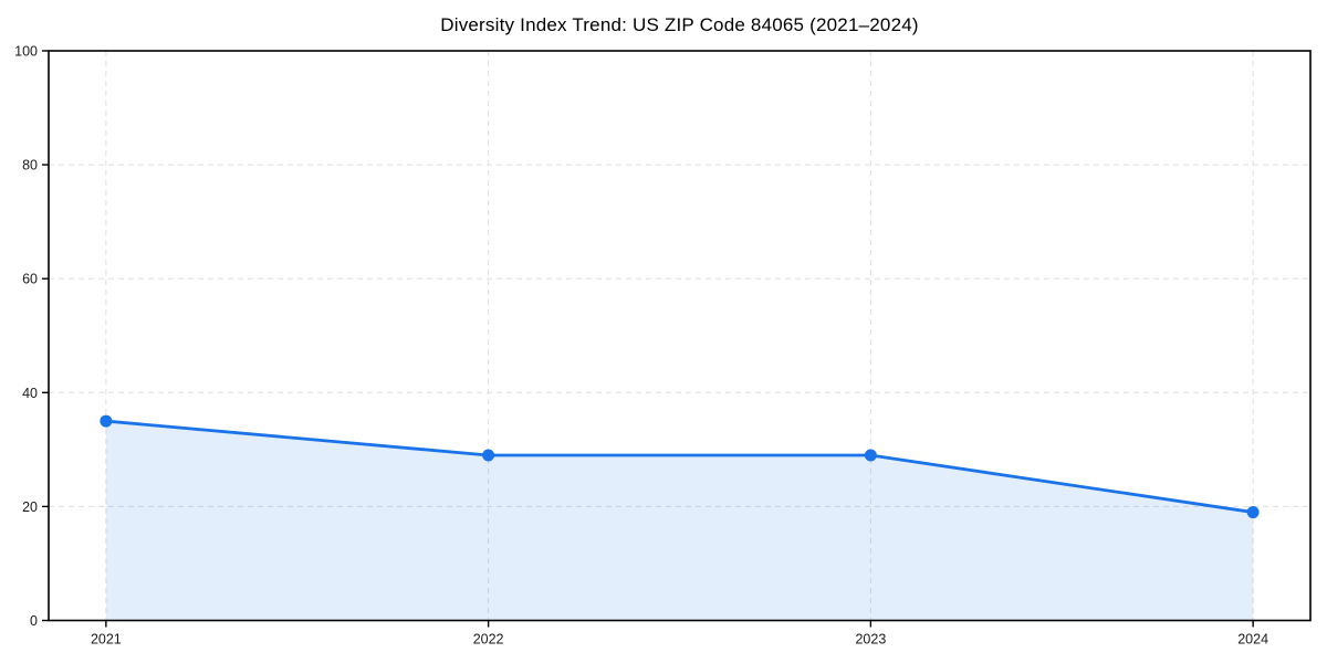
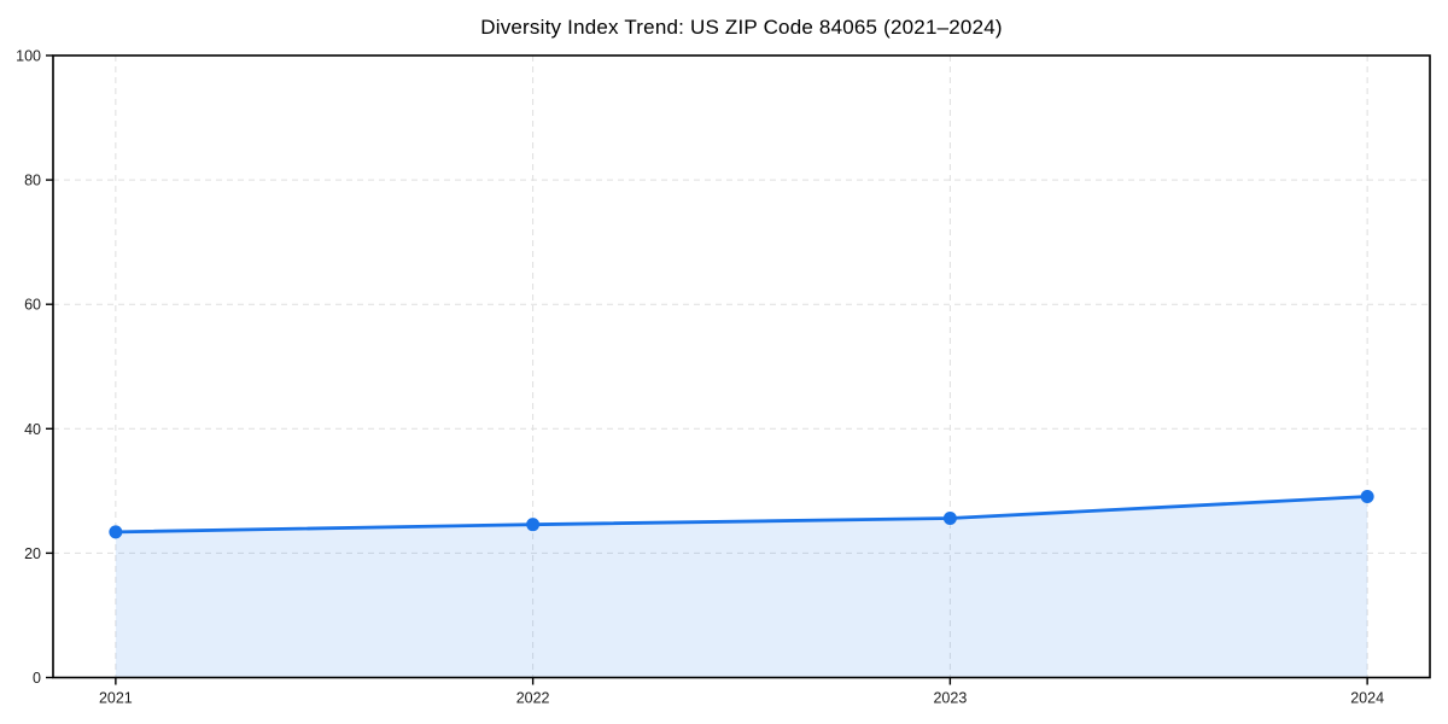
2021: 35 -> 23
2022: 29 -> 25
2023: 29 -> 26
2024: 19 -> 29
